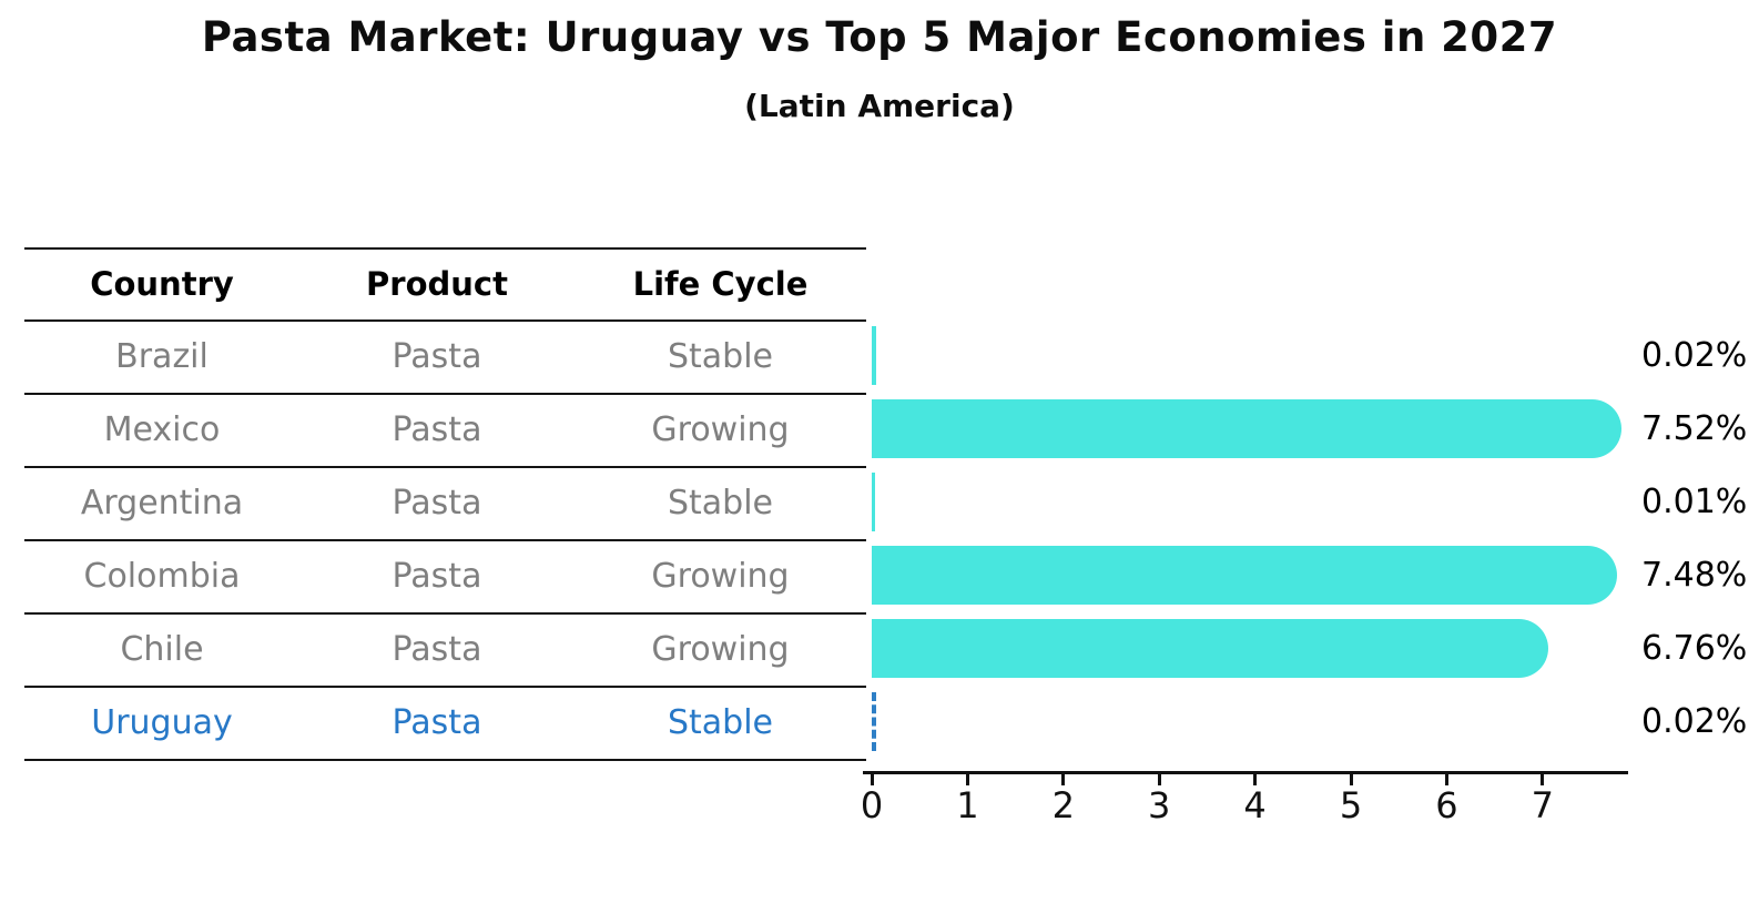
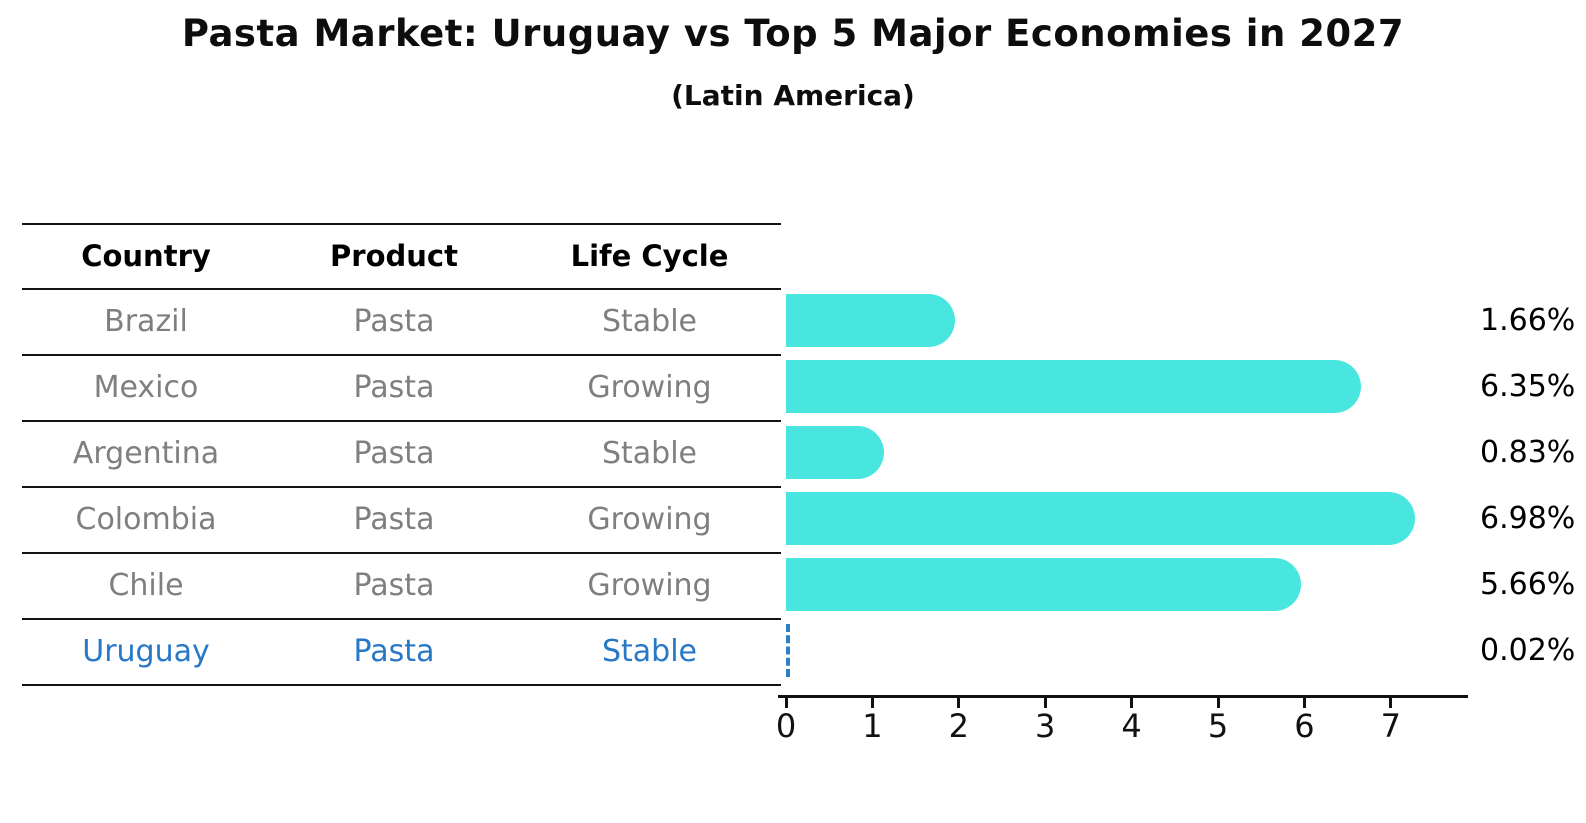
Brazil: 0.02% -> 1.66%
Mexico: 7.52% -> 6.35%
Argentina: 0.01% -> 0.83%
Colombia: 7.48% -> 6.98%
Chile: 6.76% -> 5.66%
